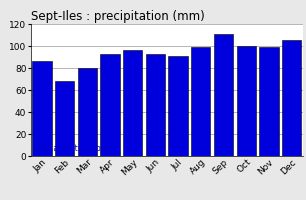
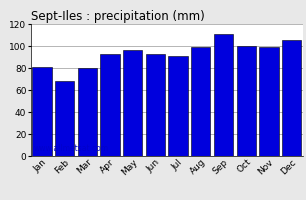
Jan: 86 -> 81
